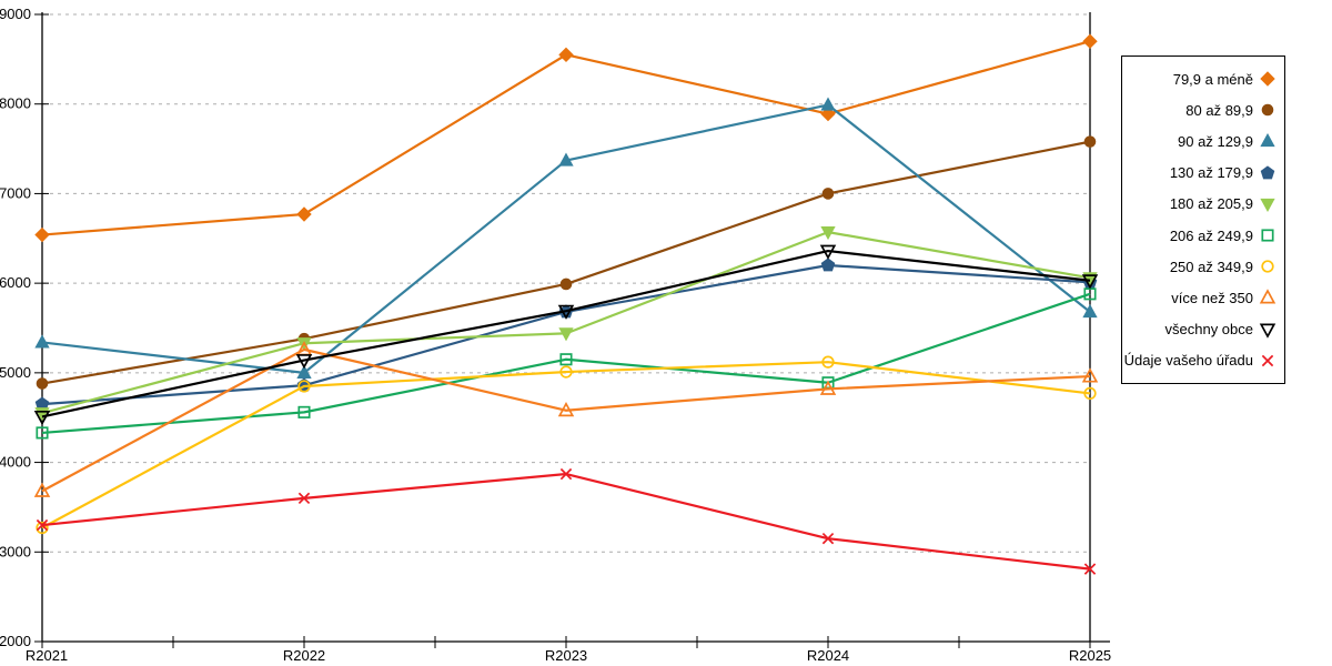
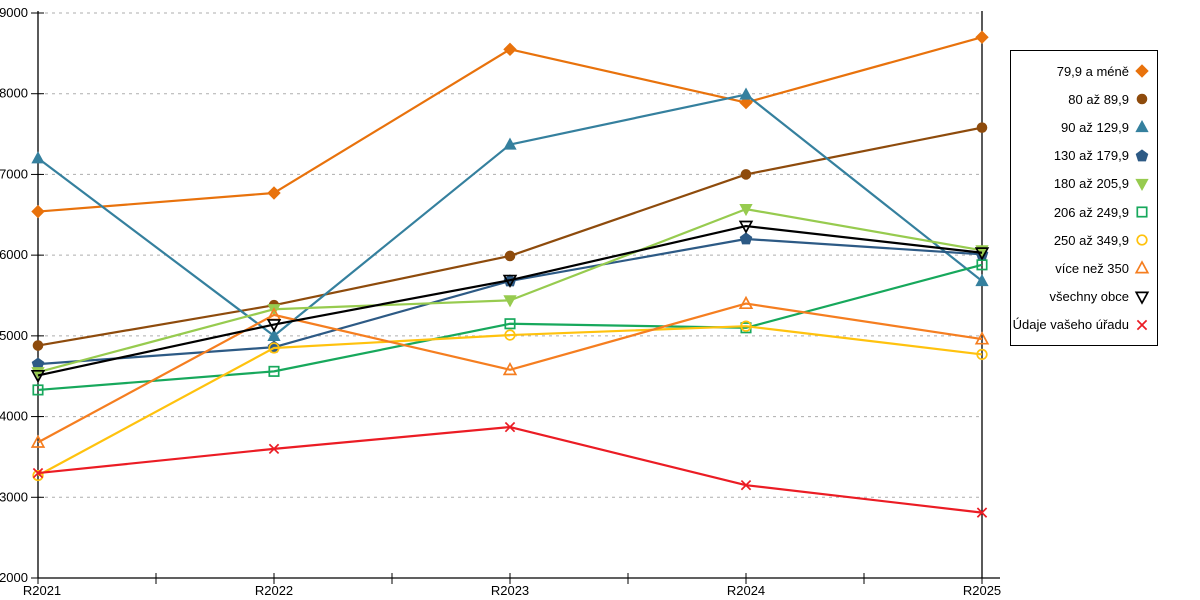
90 až 129,9/R2021: 5300 -> 7200
206 až 249,9/R2024: 4900 -> 5100
více než 350/R2024: 4800 -> 5400
